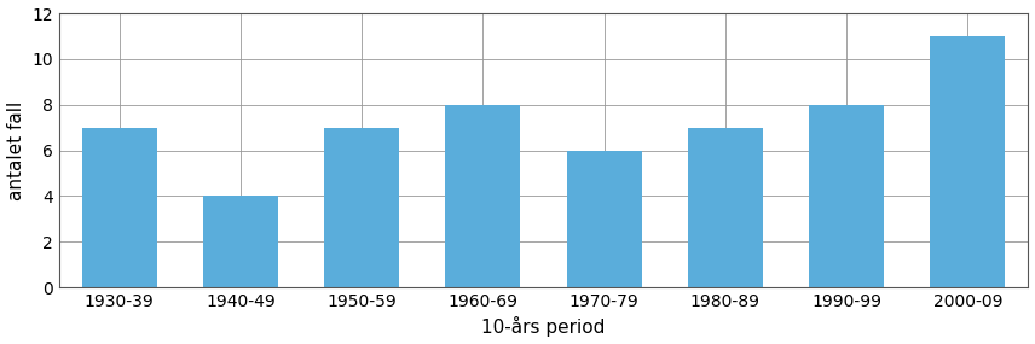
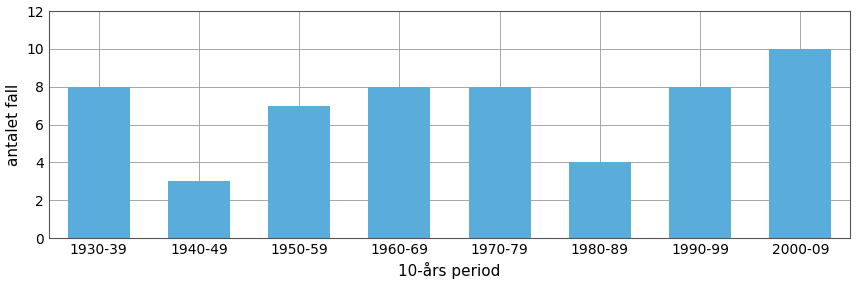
1930-39: 7 -> 8
1940-49: 4 -> 3
1970-79: 6 -> 8
1980-89: 7 -> 4
2000-09: 11 -> 10
